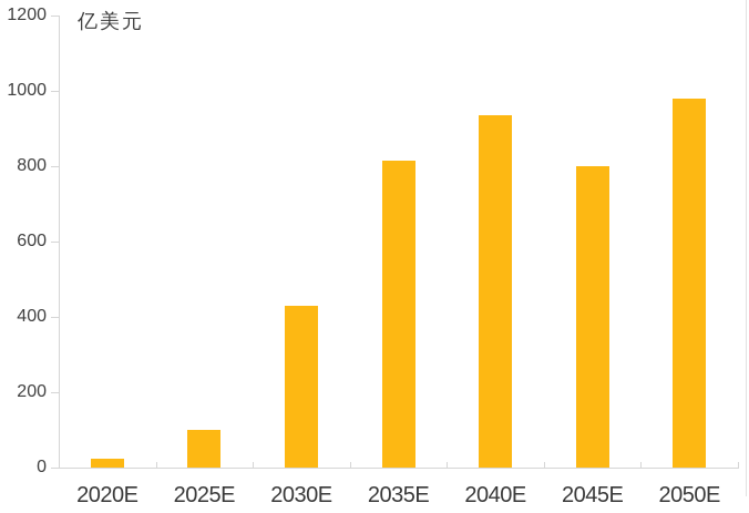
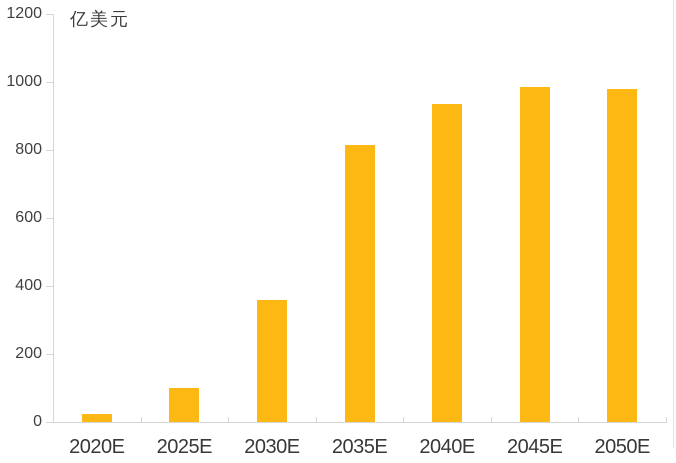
2030E: 430 -> 360
2045E: 800 -> 980
